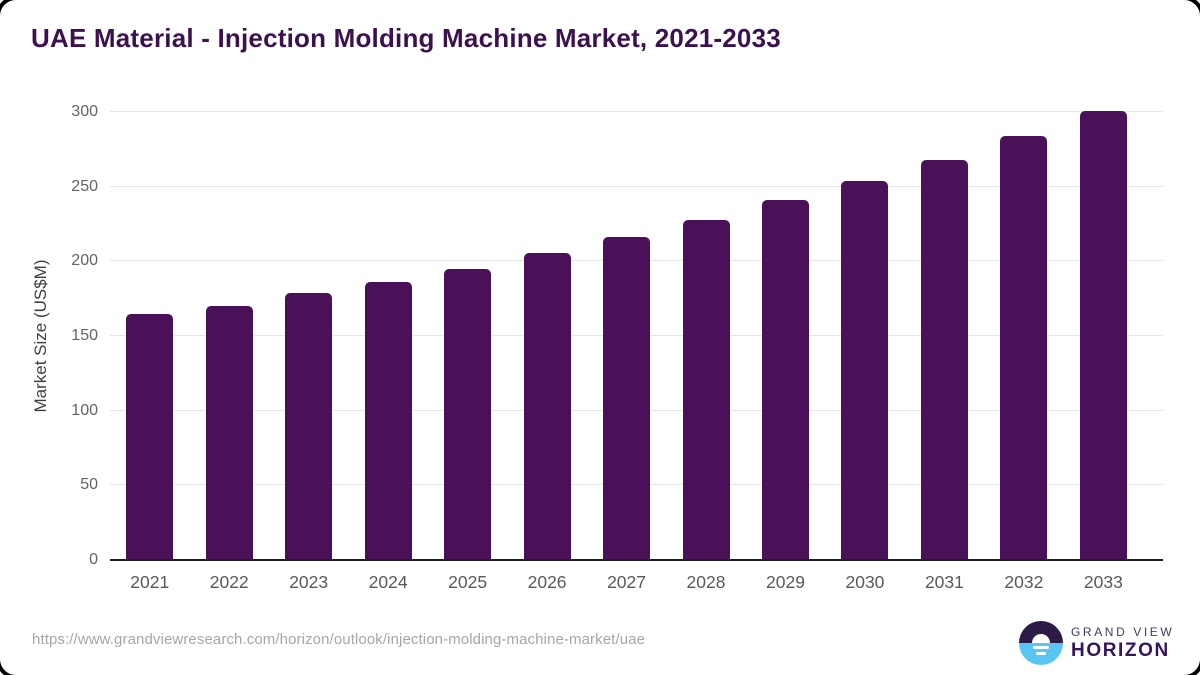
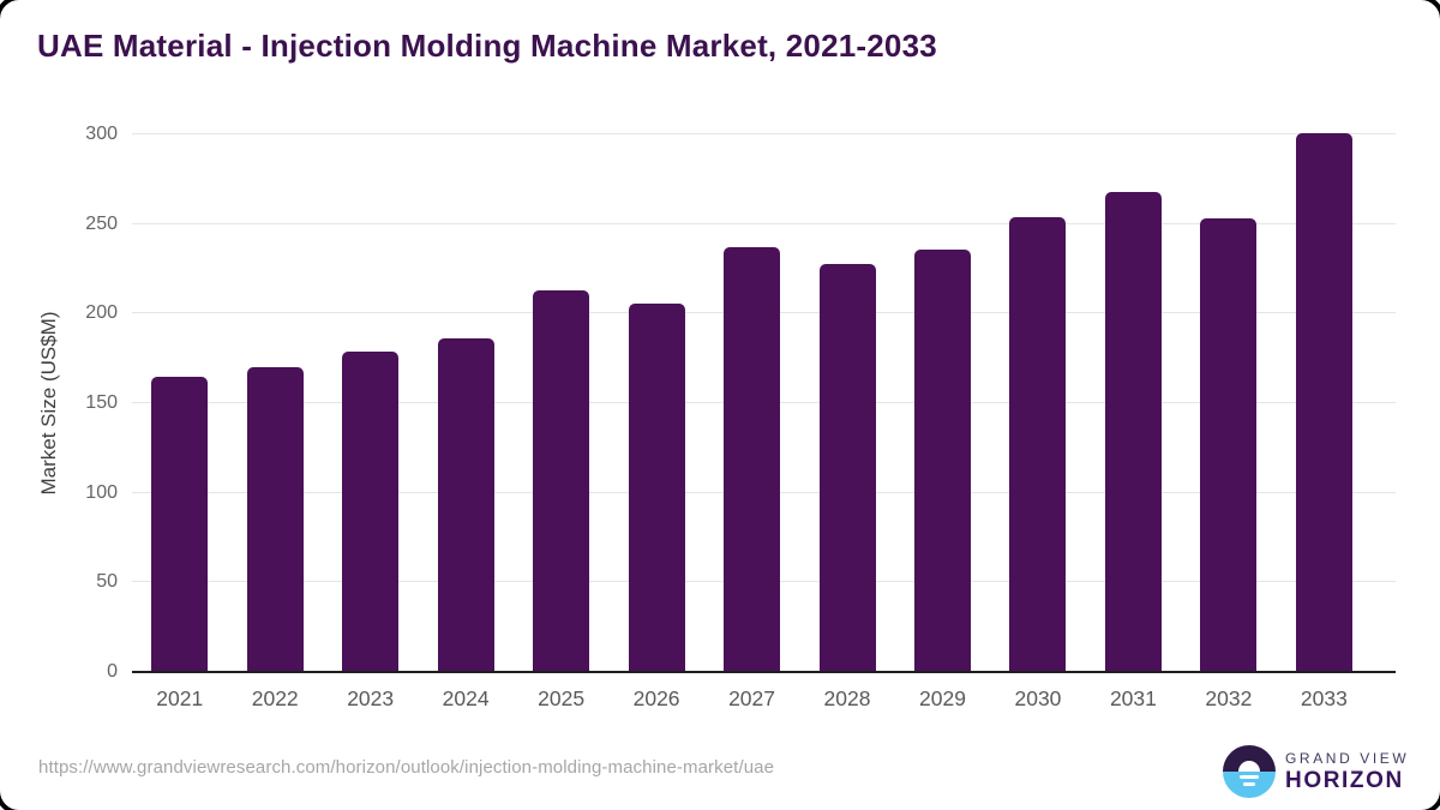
2025: 195 -> 213
2027: 216 -> 237
2029: 241 -> 236
2032: 284 -> 253
